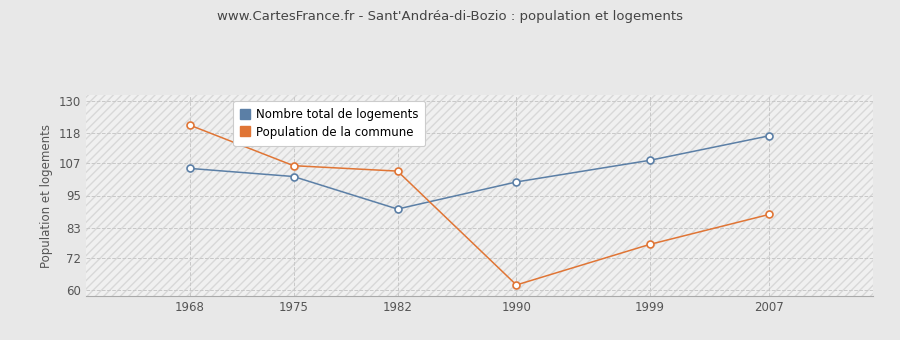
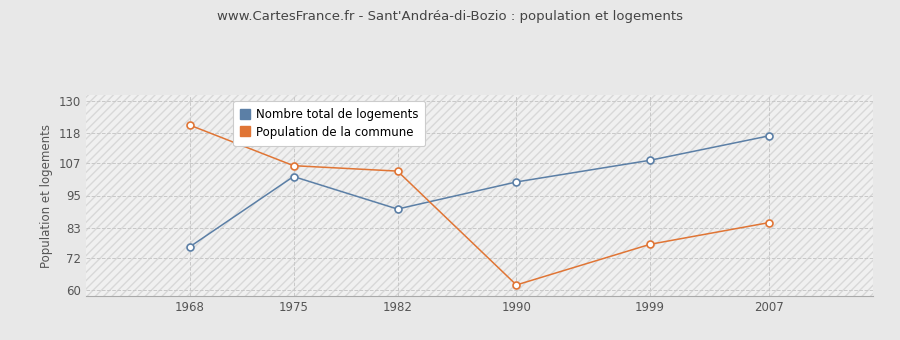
Nombre total de logements/1968: 105 -> 76
Population de la commune/2007: 88 -> 85
